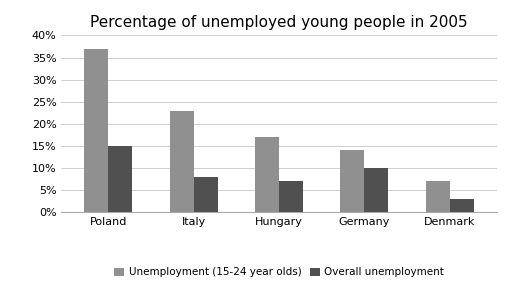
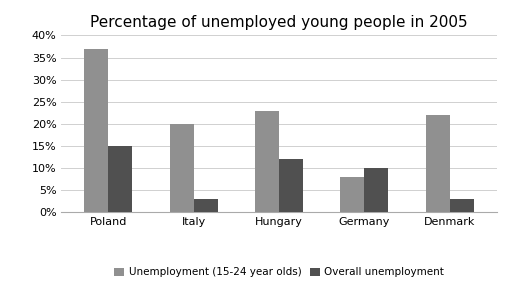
Unemployment (15-24 year olds)/Italy: 23% -> 20%
Overall unemployment/Italy: 8% -> 3%
Unemployment (15-24 year olds)/Hungary: 17% -> 23%
Overall unemployment/Hungary: 7% -> 12%
Unemployment (15-24 year olds)/Germany: 14% -> 8%
Unemployment (15-24 year olds)/Denmark: 7% -> 22%
